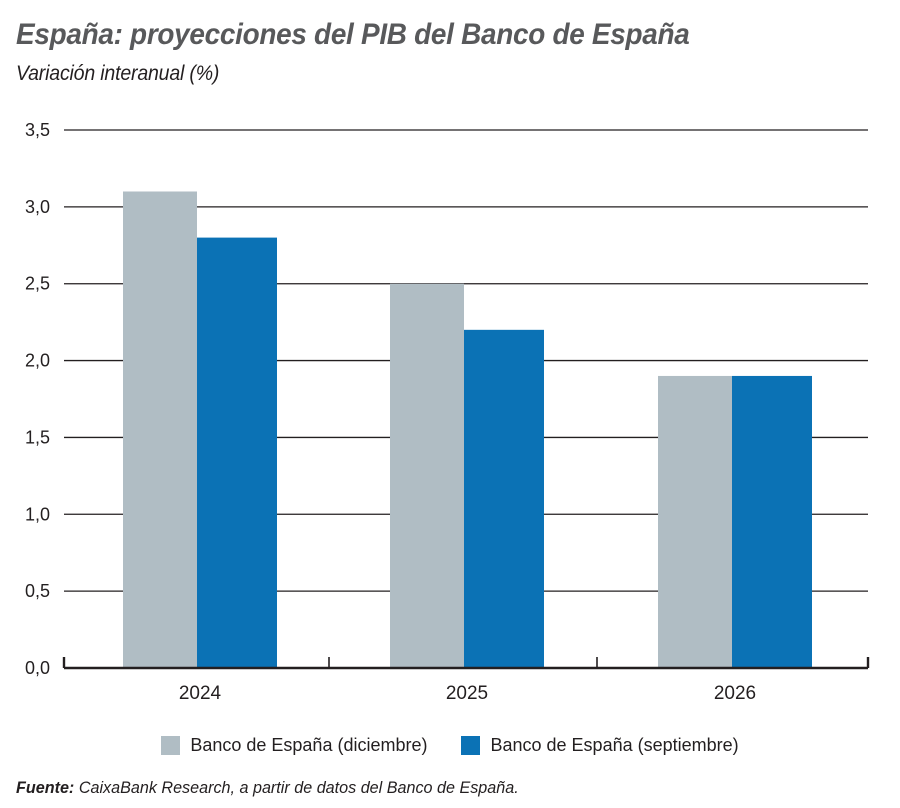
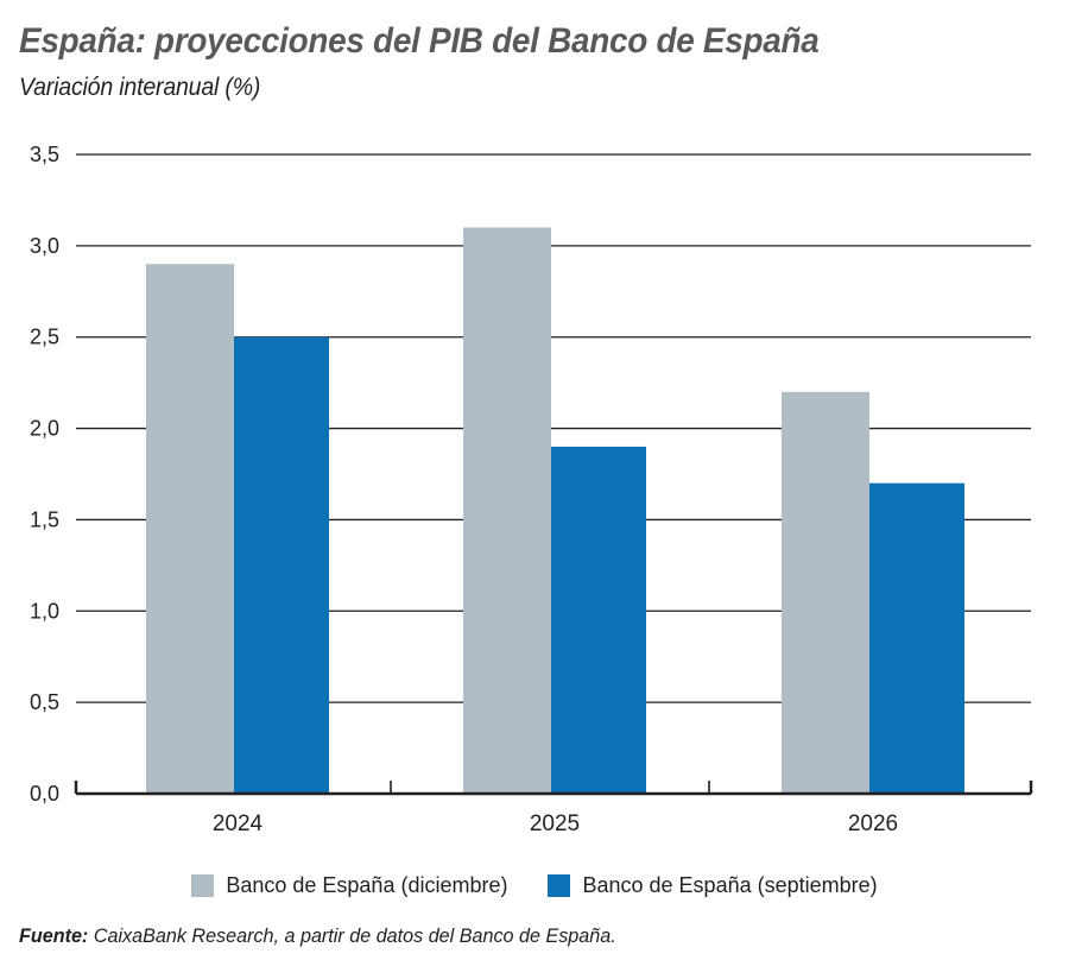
Banco de España (diciembre)/2024: 3,1 -> 2,9
Banco de España (septiembre)/2024: 2,8 -> 2,5
Banco de España (diciembre)/2025: 2,5 -> 3,1
Banco de España (septiembre)/2025: 2,2 -> 1,9
Banco de España (diciembre)/2026: 1,9 -> 2,2
Banco de España (septiembre)/2026: 1,9 -> 1,7
